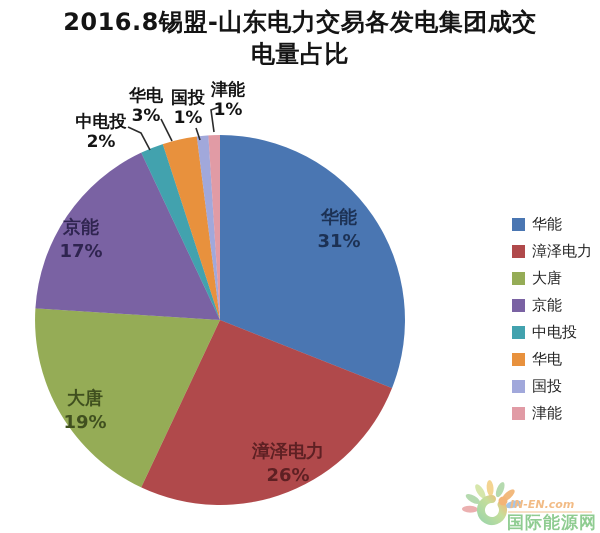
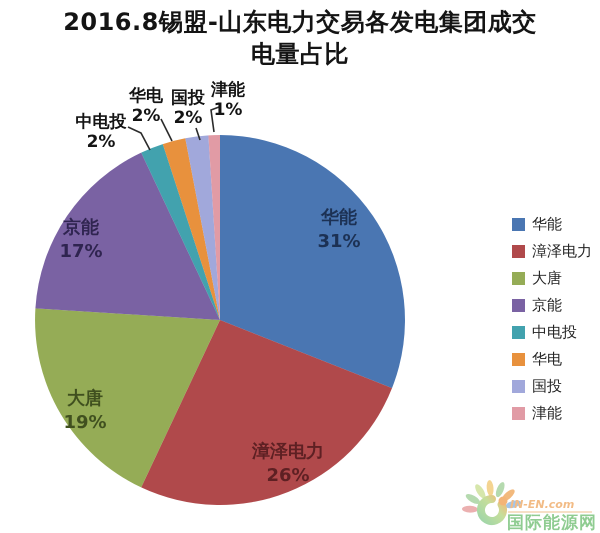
华电: 3% -> 2%
国投: 1% -> 2%
